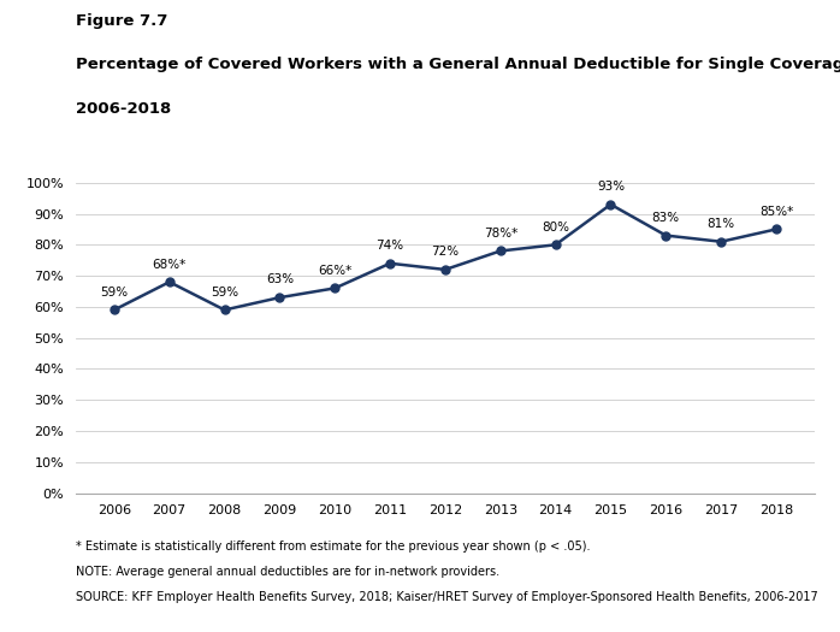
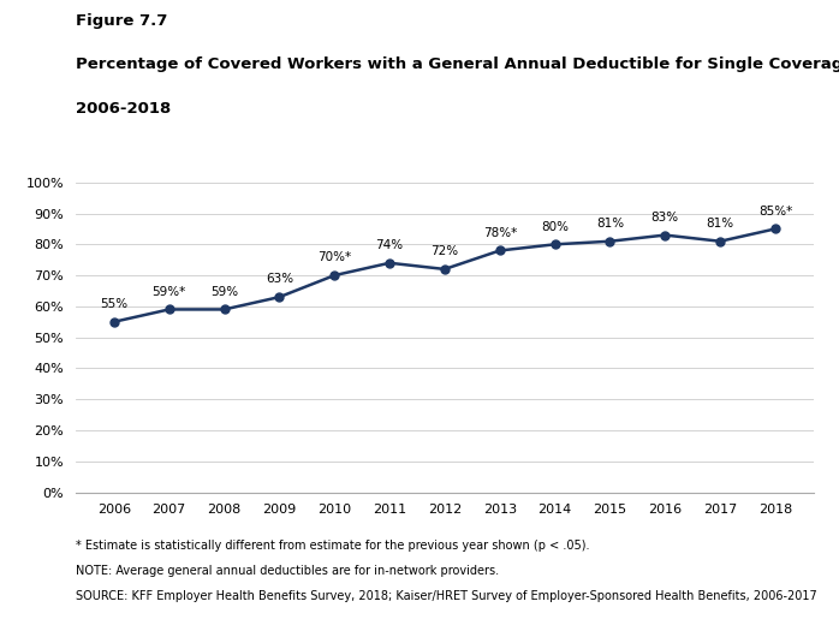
2006: 59% -> 55%
2007: 68%* -> 59%*
2010: 66%* -> 70%*
2015: 93% -> 81%
